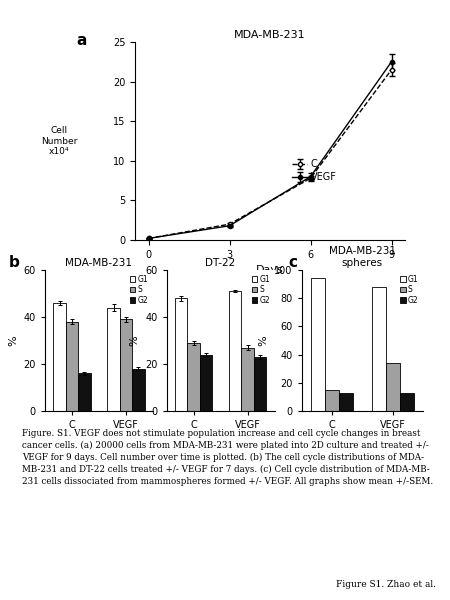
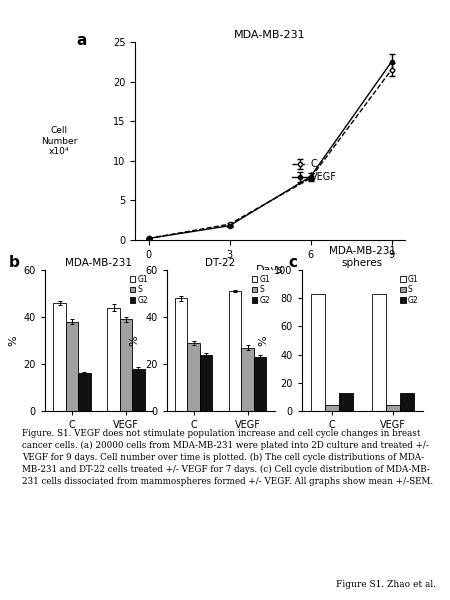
MDA-MB-231 spheres/G1/C: 94 -> 83
MDA-MB-231 spheres/S/C: 15 -> 4
MDA-MB-231 spheres/G1/VEGF: 88 -> 83
MDA-MB-231 spheres/S/VEGF: 34 -> 4
